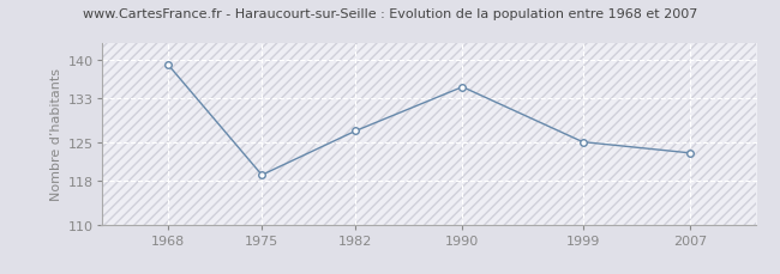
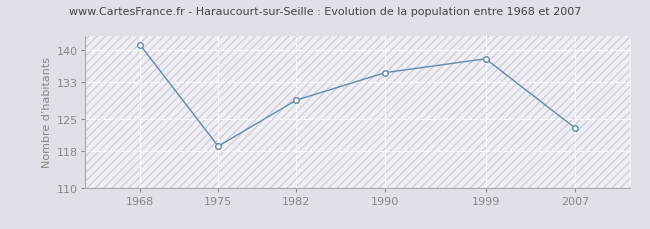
1968: 139 -> 141
1982: 127 -> 129
1999: 125 -> 138
